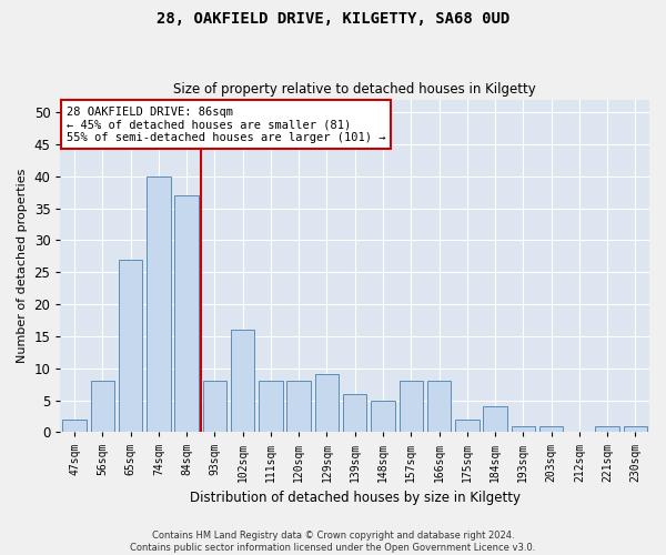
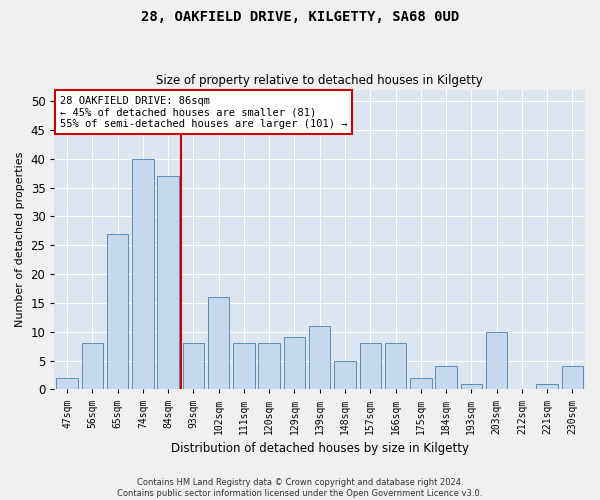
139sqm: 6 -> 11
203sqm: 1 -> 10
230sqm: 1 -> 4
